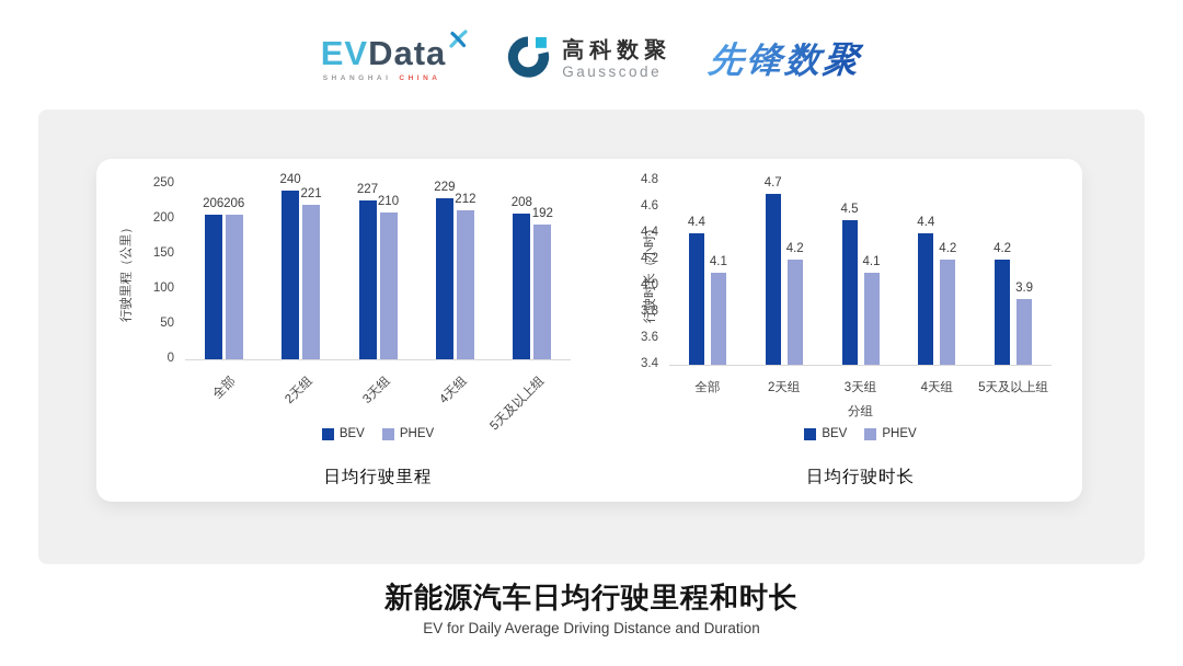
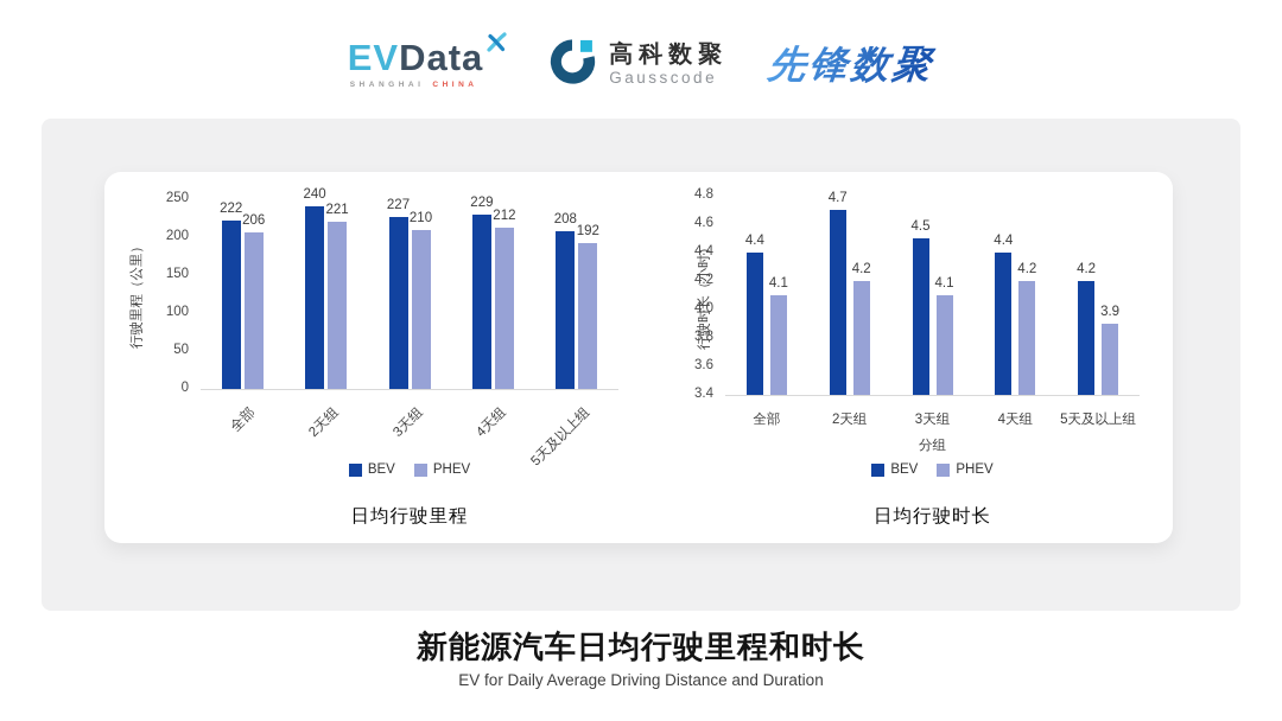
日均行驶里程/BEV/全部: 206 -> 222
